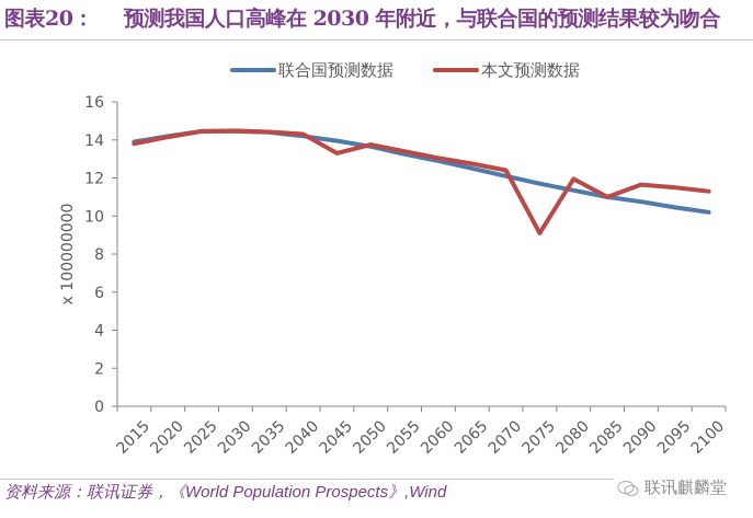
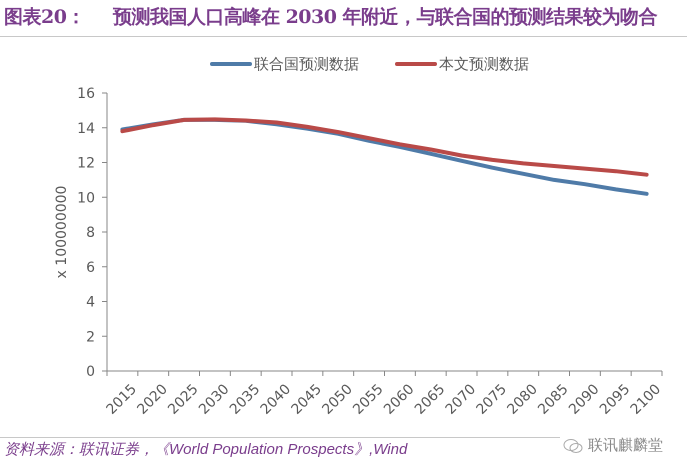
本文预测数据/2045: 13.3 -> 14.1
本文预测数据/2075: 9.1 -> 12.2
本文预测数据/2085: 11.0 -> 11.8
